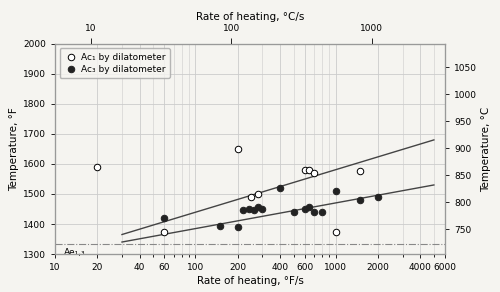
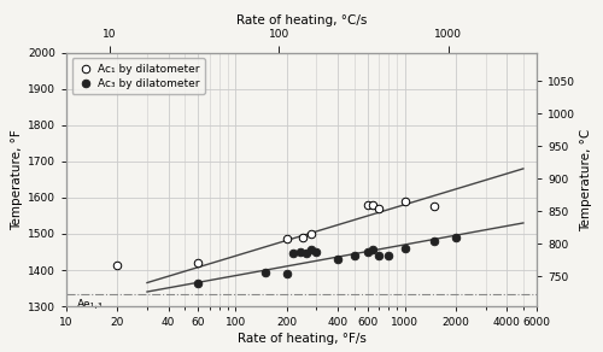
Ac₁ by dilatometer/20: 1590 -> 1415
Ac₁ by dilatometer/60: 1375 -> 1420
Ac₃ by dilatometer/60: 1420 -> 1365
Ac₁ by dilatometer/200: 1650 -> 1485
Ac₃ by dilatometer/400: 1520 -> 1430
Ac₁ by dilatometer/1000: 1375 -> 1590
Ac₃ by dilatometer/1000: 1510 -> 1460
